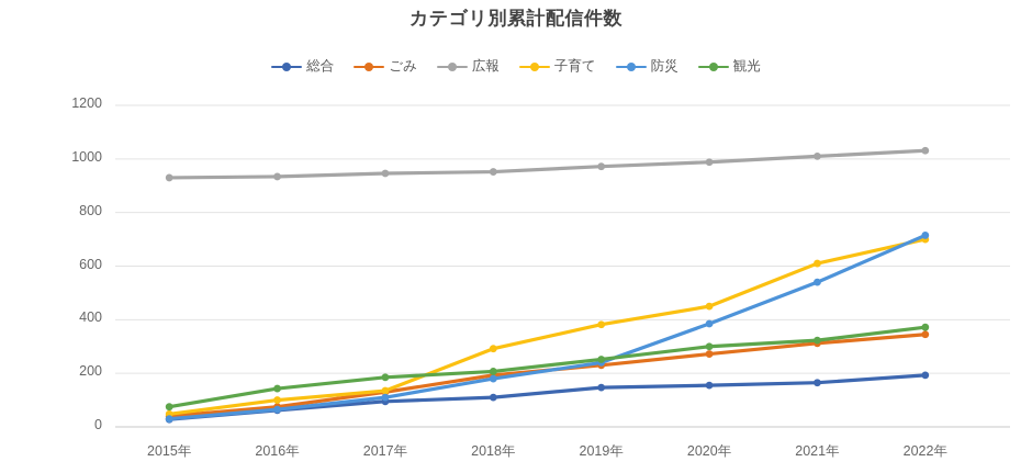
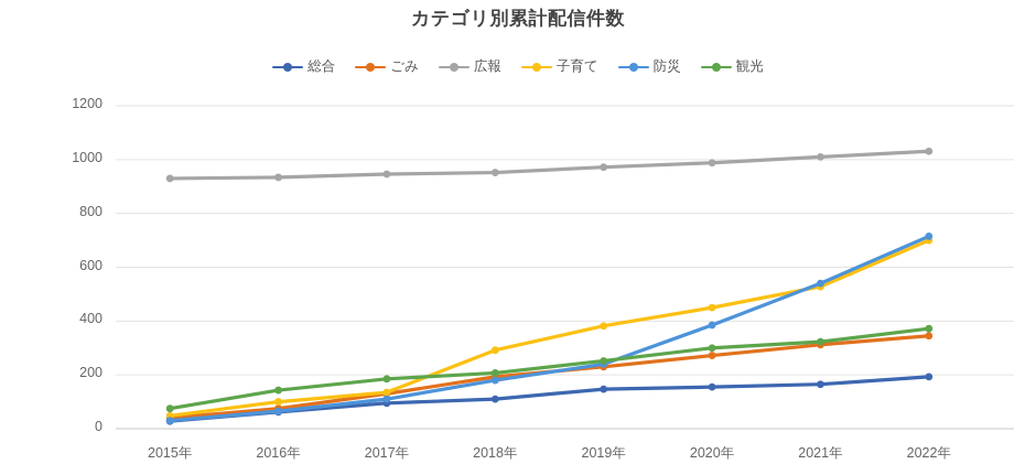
子育て/2021年: 610 -> 530
